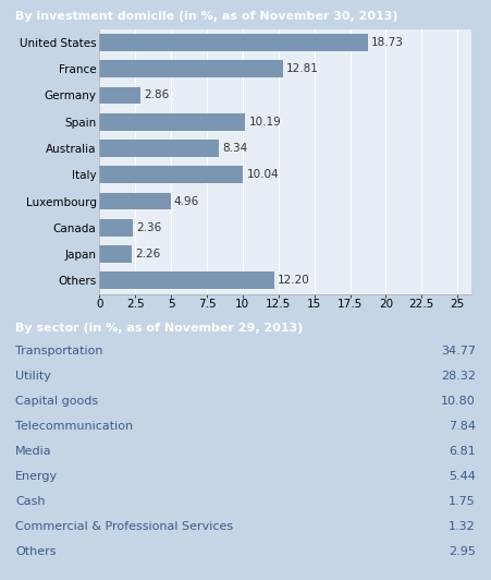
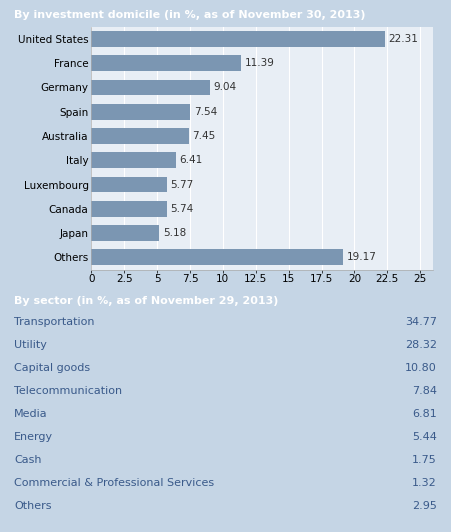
United States: 18.73 -> 22.31
France: 12.81 -> 11.39
Germany: 2.86 -> 9.04
Spain: 10.19 -> 7.54
Australia: 8.34 -> 7.45
Italy: 10.04 -> 6.41
Luxembourg: 4.96 -> 5.77
Canada: 2.36 -> 5.74
Japan: 2.26 -> 5.18
Others: 12.20 -> 19.17
